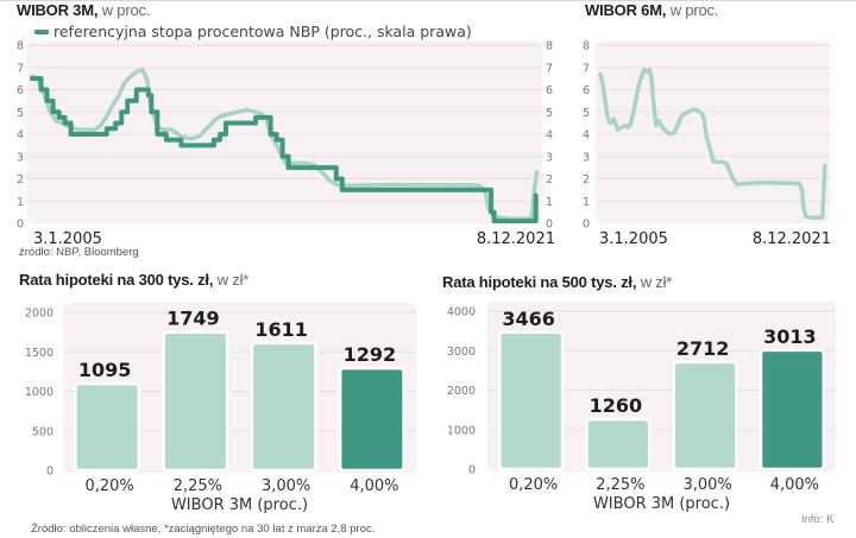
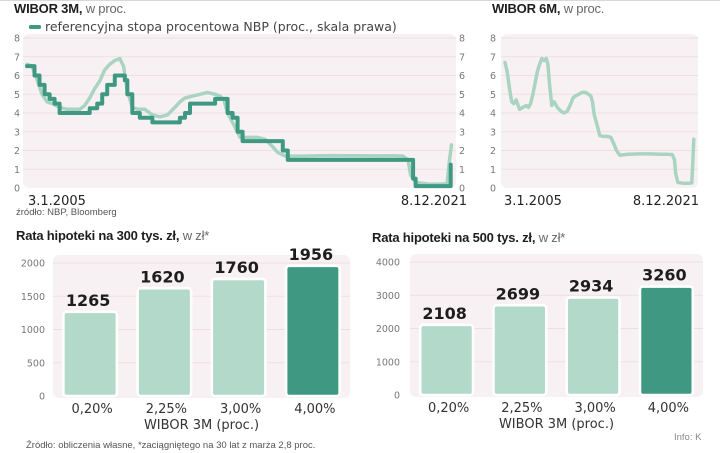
Rata hipoteki na 300 tys. zł,/0,20%: 1095 -> 1265
Rata hipoteki na 300 tys. zł,/2,25%: 1749 -> 1620
Rata hipoteki na 300 tys. zł,/3,00%: 1611 -> 1760
Rata hipoteki na 300 tys. zł,/4,00%: 1292 -> 1956
Rata hipoteki na 500 tys. zł,/0,20%: 3466 -> 2108
Rata hipoteki na 500 tys. zł,/2,25%: 1260 -> 2699
Rata hipoteki na 500 tys. zł,/3,00%: 2712 -> 2934
Rata hipoteki na 500 tys. zł,/4,00%: 3013 -> 3260
